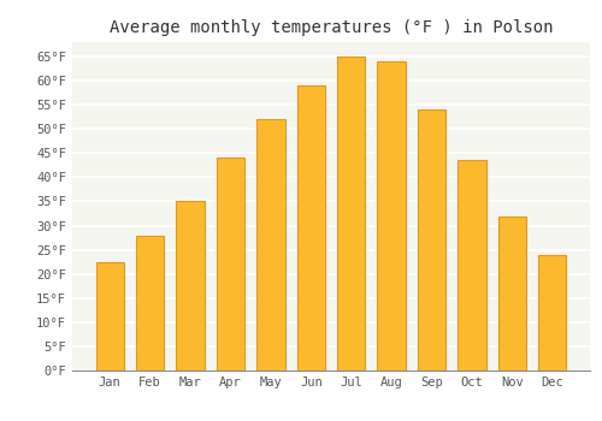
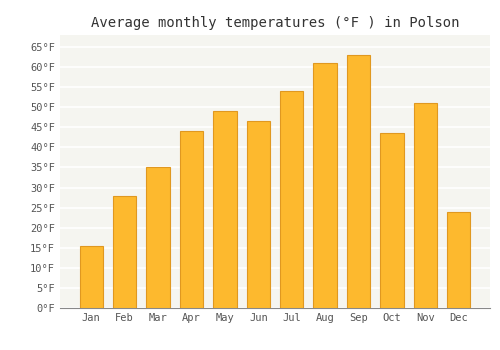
Jan: 22.5°F -> 15.5°F
May: 52.0°F -> 49.0°F
Jun: 59.0°F -> 46.5°F
Jul: 65.0°F -> 54.0°F
Aug: 64.0°F -> 61.0°F
Sep: 54.0°F -> 63.0°F
Nov: 32.0°F -> 51.0°F
